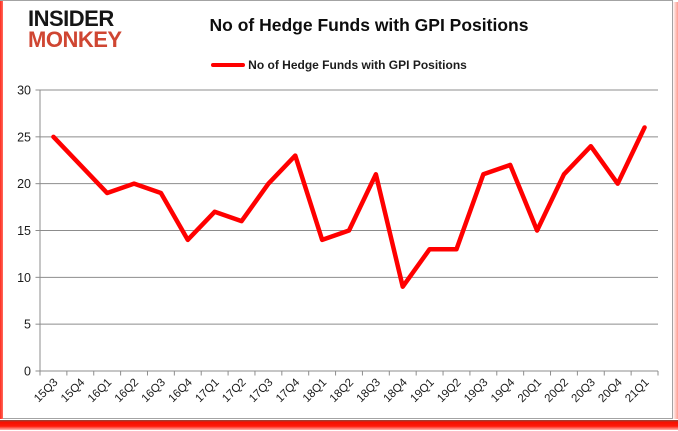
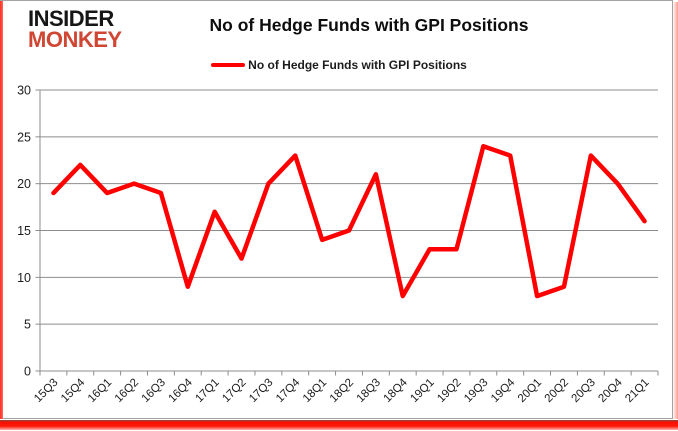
15Q3: 25 -> 19
16Q4: 14 -> 9
17Q2: 16 -> 12
18Q4: 9 -> 8
19Q3: 21 -> 24
19Q4: 22 -> 23
20Q1: 15 -> 8
20Q2: 21 -> 9
20Q3: 24 -> 23
21Q1: 26 -> 16
